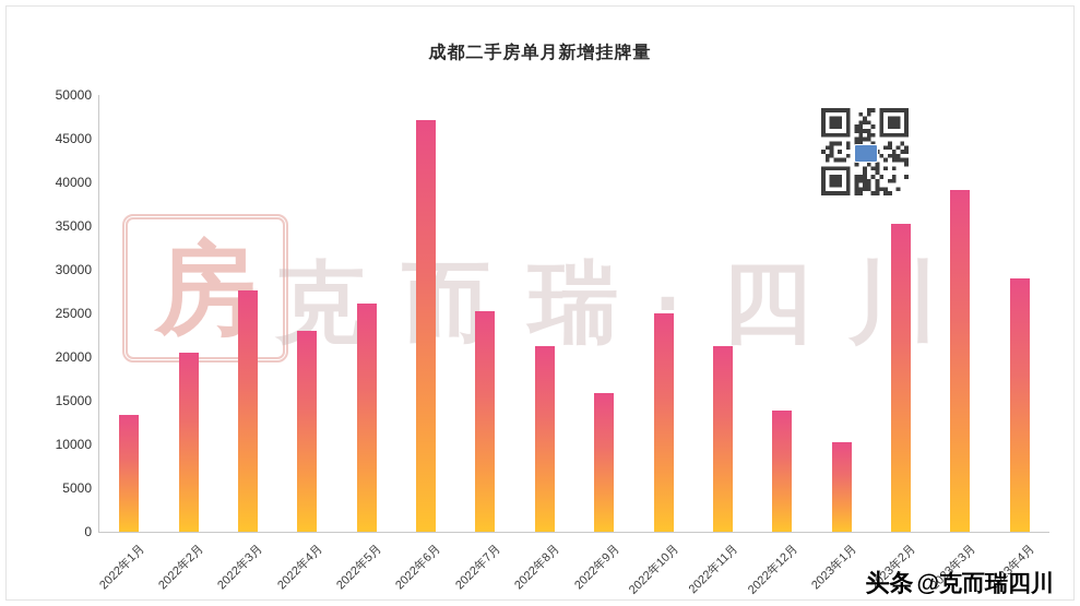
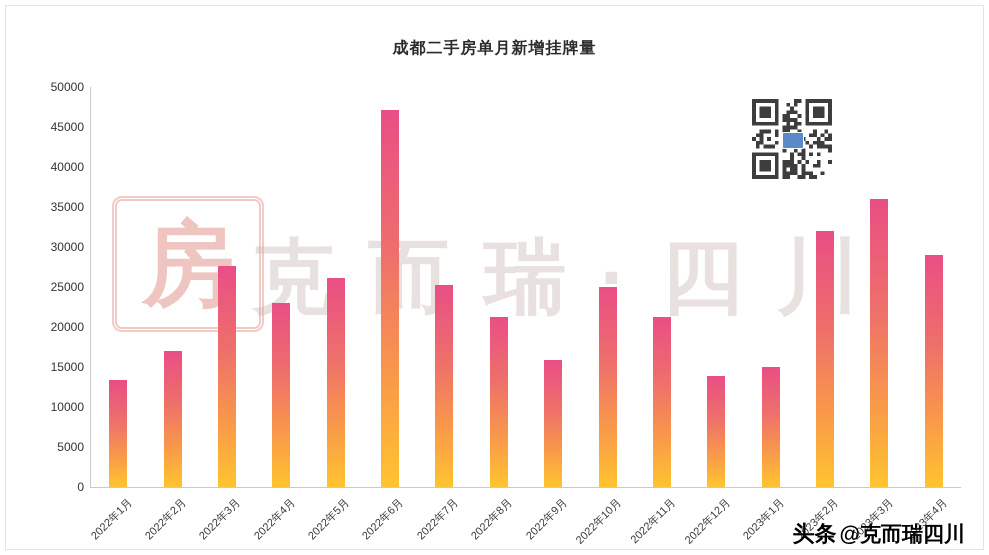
2022年2月: 20000 -> 17000
2023年1月: 10000 -> 15000
2023年2月: 35000 -> 32000
2023年3月: 39000 -> 36000
